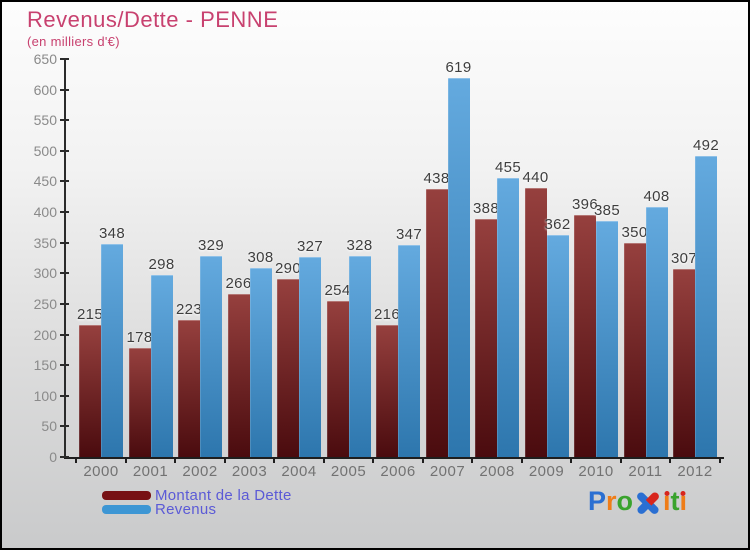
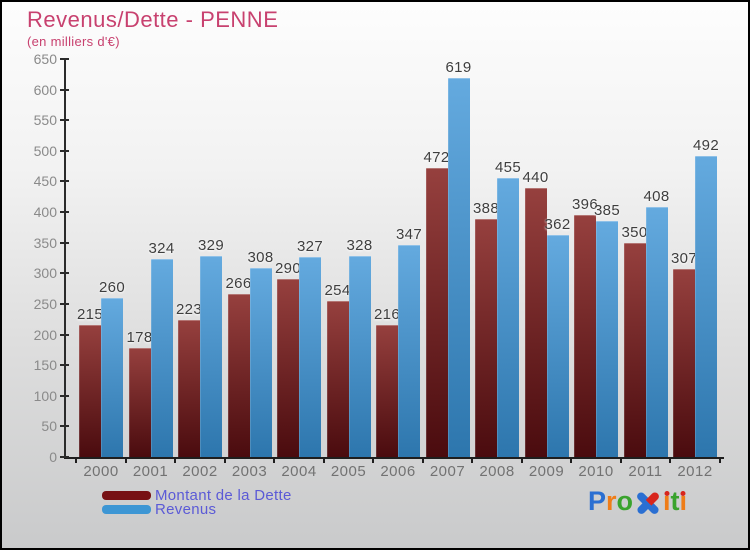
Revenus/2000: 348 -> 260
Revenus/2001: 298 -> 324
Montant de la Dette/2007: 438 -> 472
